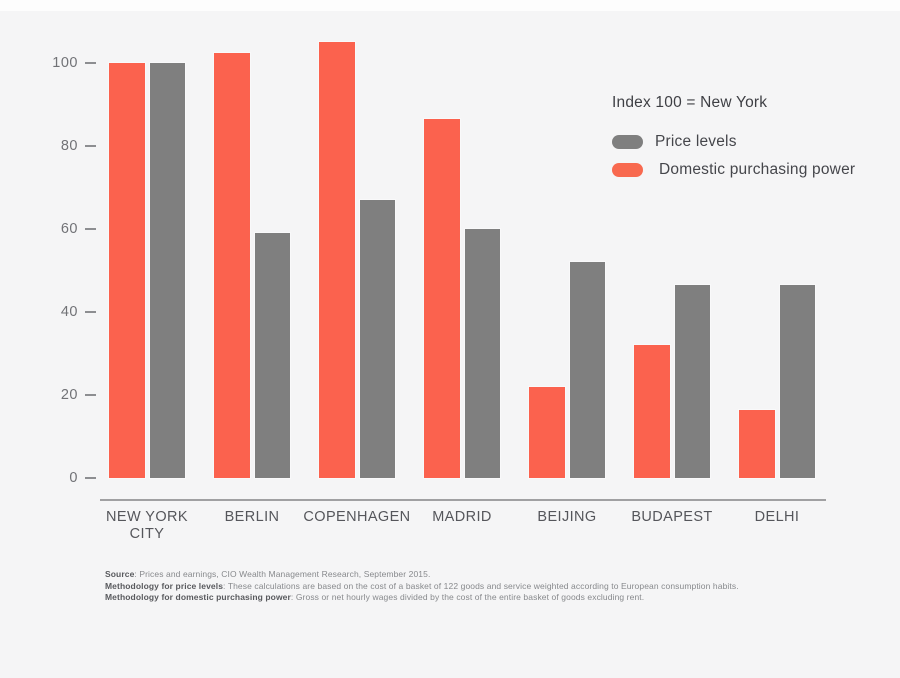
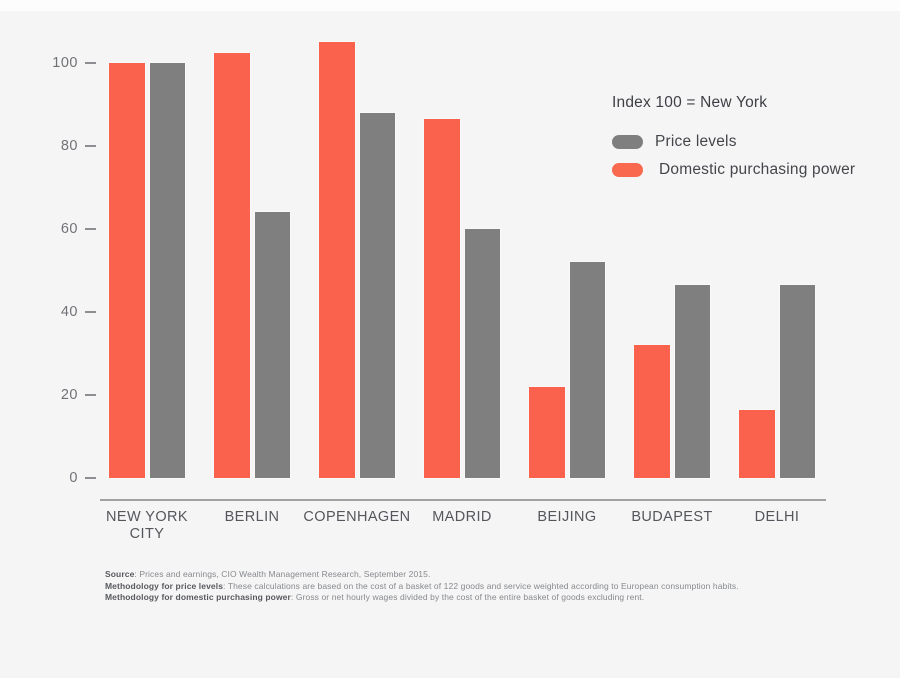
Price levels/BERLIN: 59 -> 64
Price levels/COPENHAGEN: 67 -> 88
